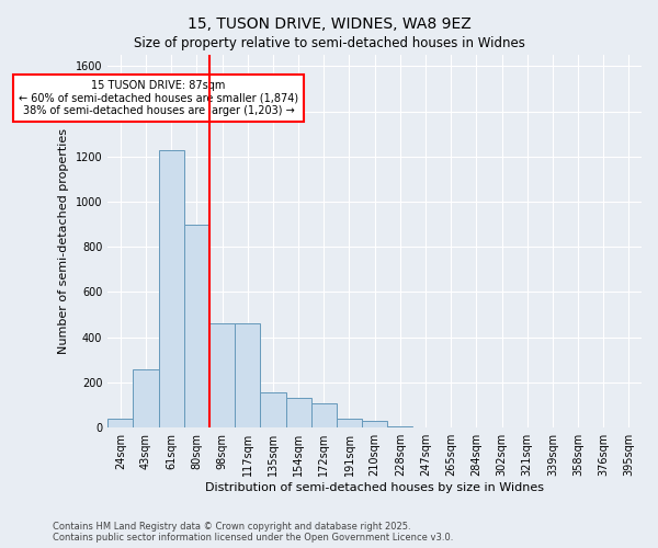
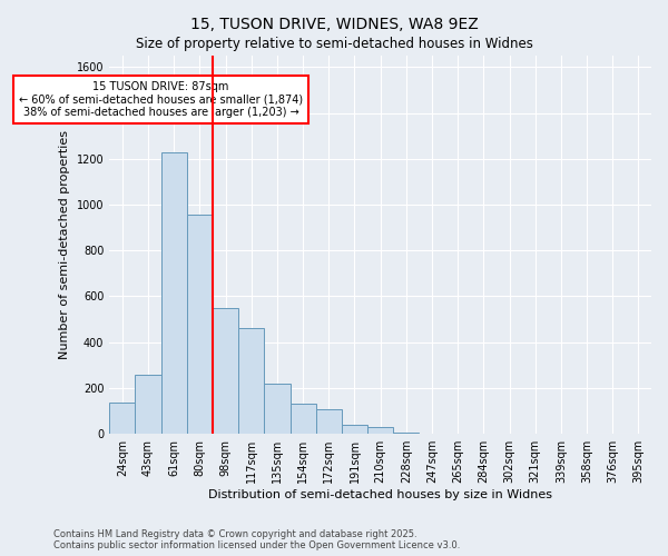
24sqm: 40 -> 135
80sqm: 900 -> 955
98sqm: 460 -> 550
135sqm: 155 -> 220
